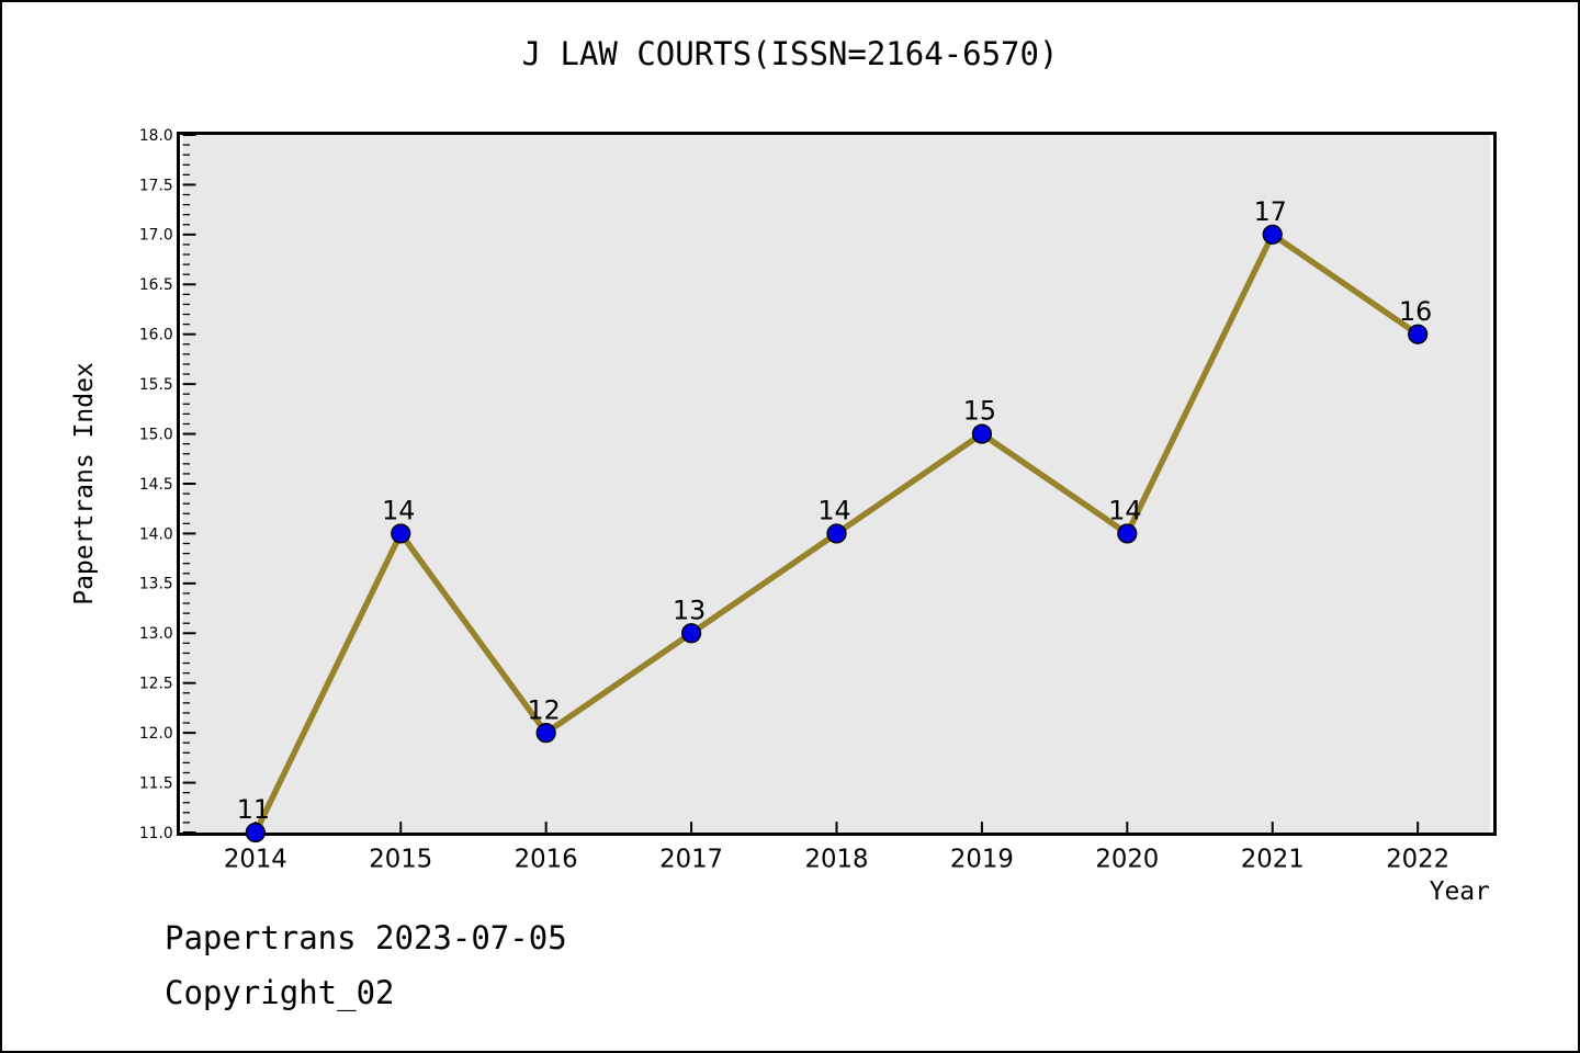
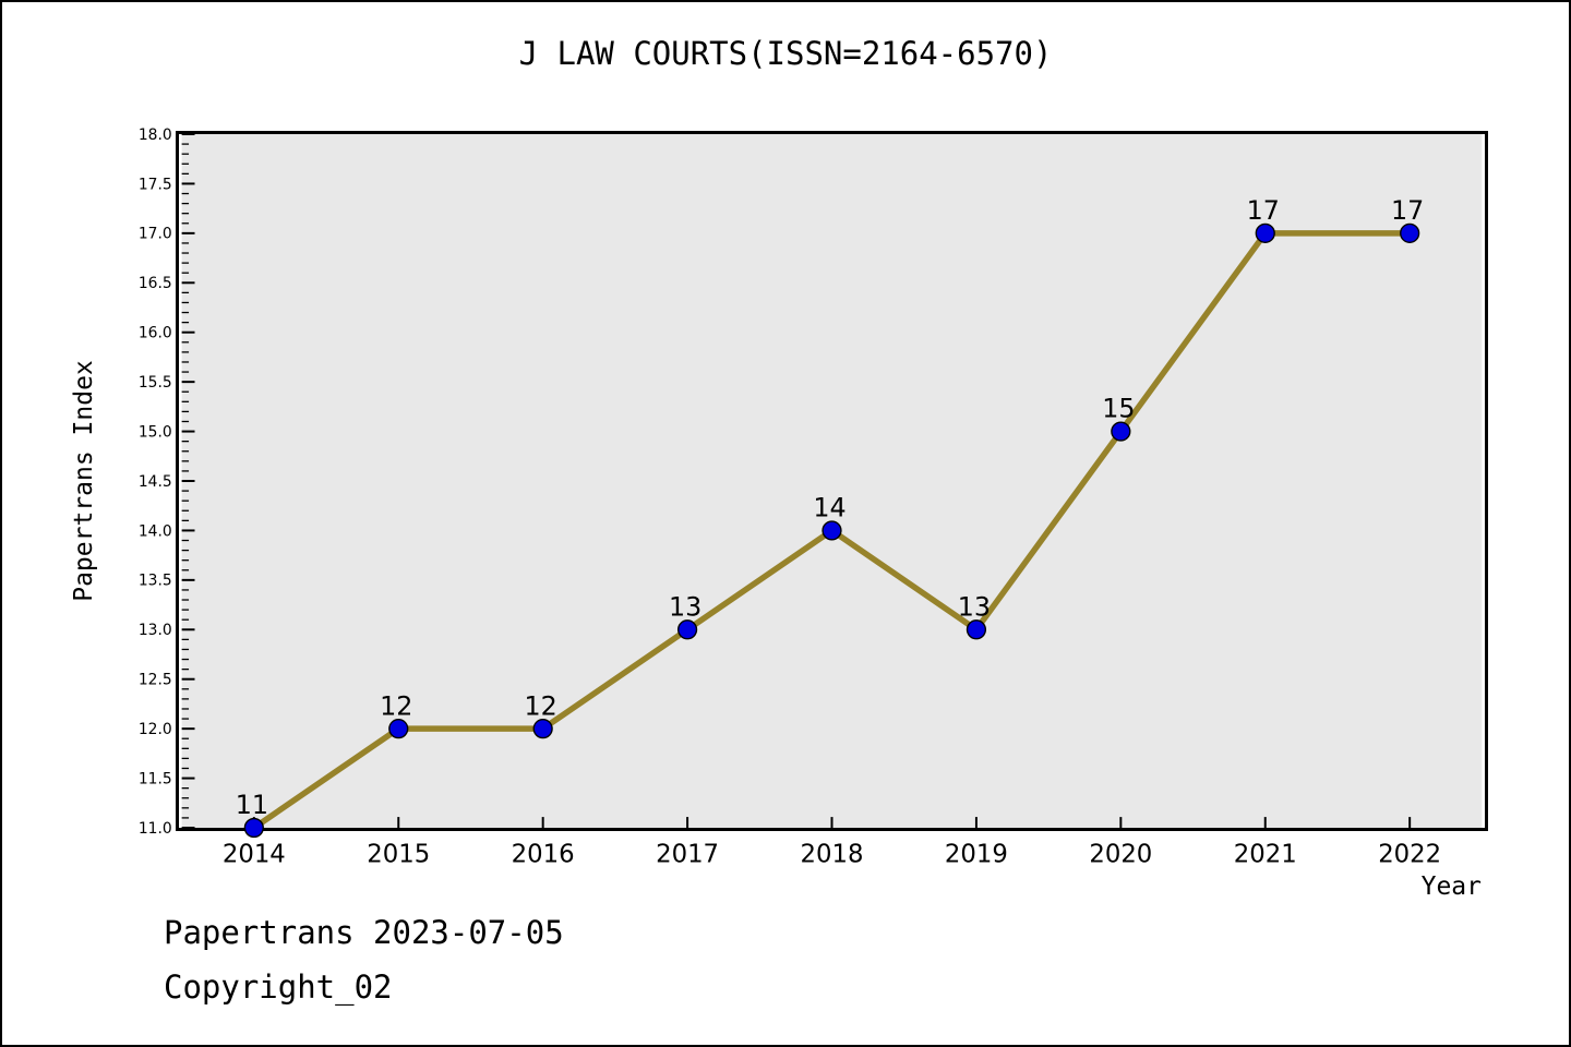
2015: 14 -> 12
2019: 15 -> 13
2020: 14 -> 15
2022: 16 -> 17
